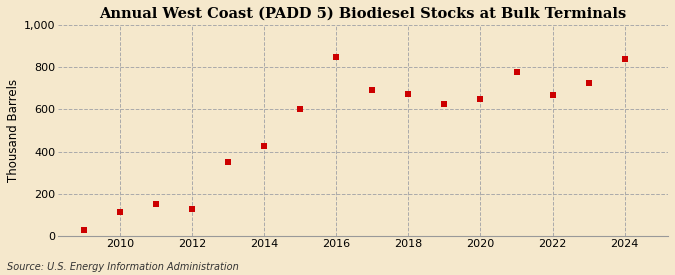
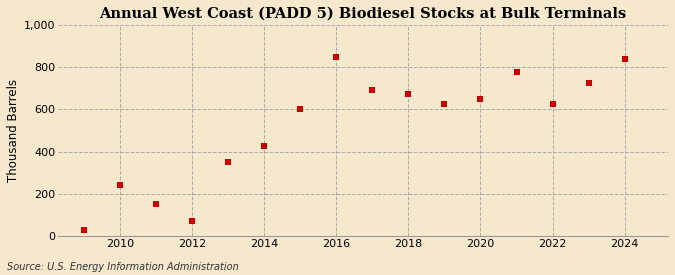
2010: 115 -> 240
2012: 130 -> 70
2022: 670 -> 625
